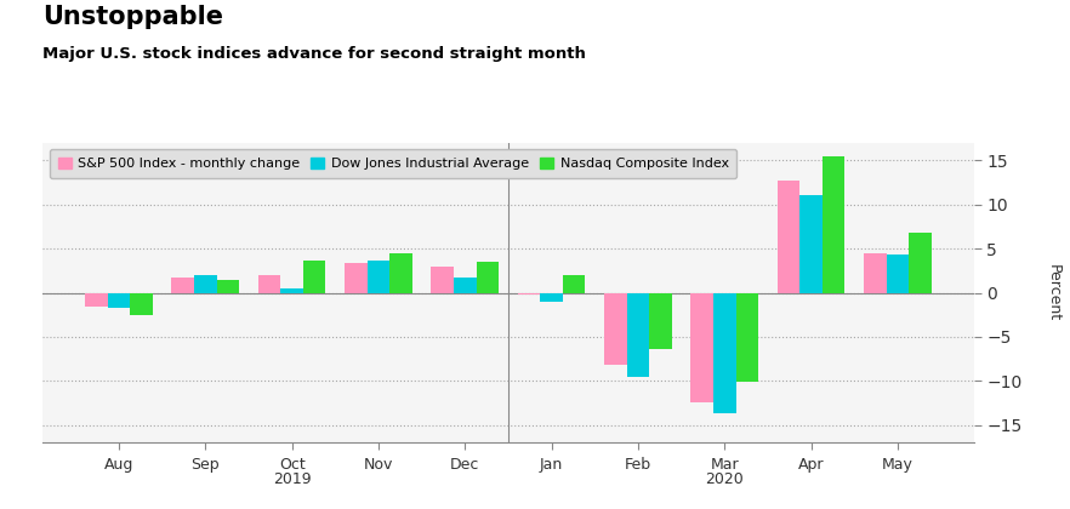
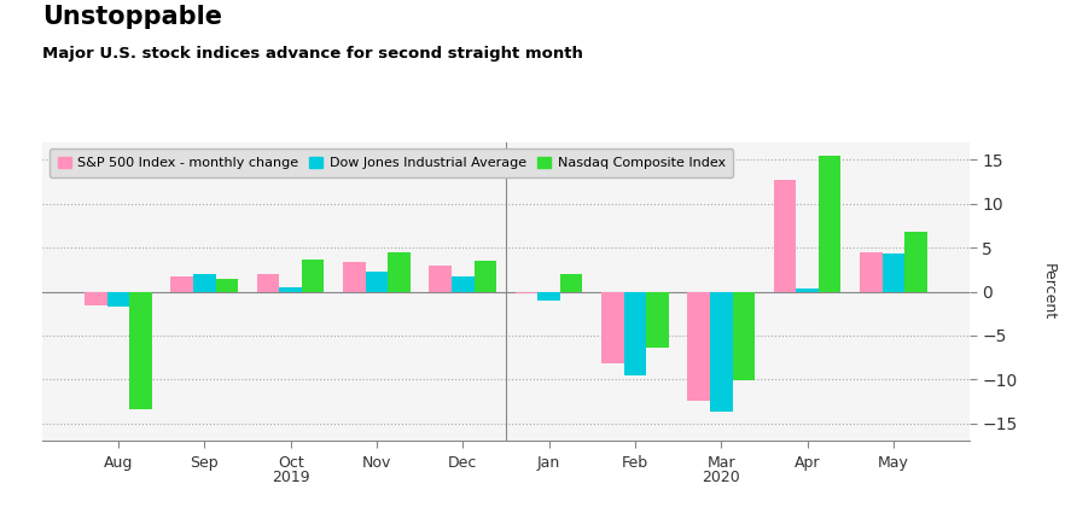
Nasdaq Composite Index/Aug: -2.6 -> -13.4
Dow Jones Industrial Average/Nov: 3.7 -> 2.2
Dow Jones Industrial Average/Apr: 11.1 -> 0.4
